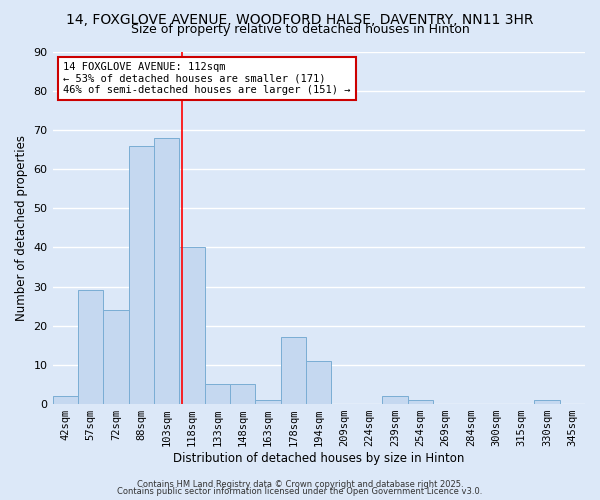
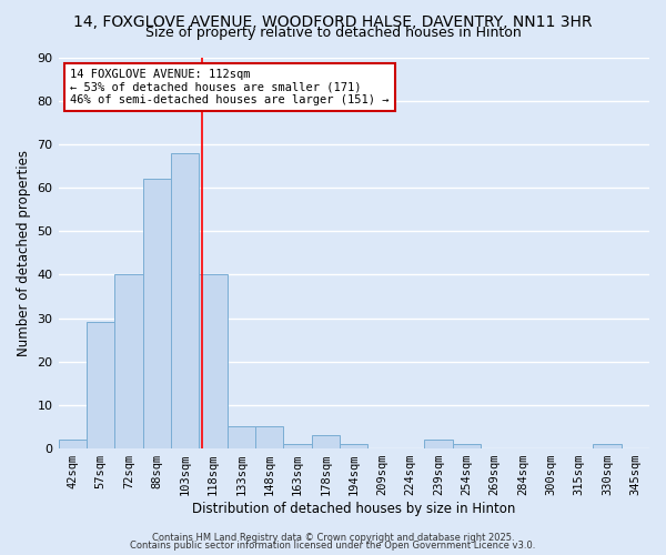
72sqm: 24 -> 40
88sqm: 66 -> 62
178sqm: 17 -> 3
194sqm: 11 -> 1
